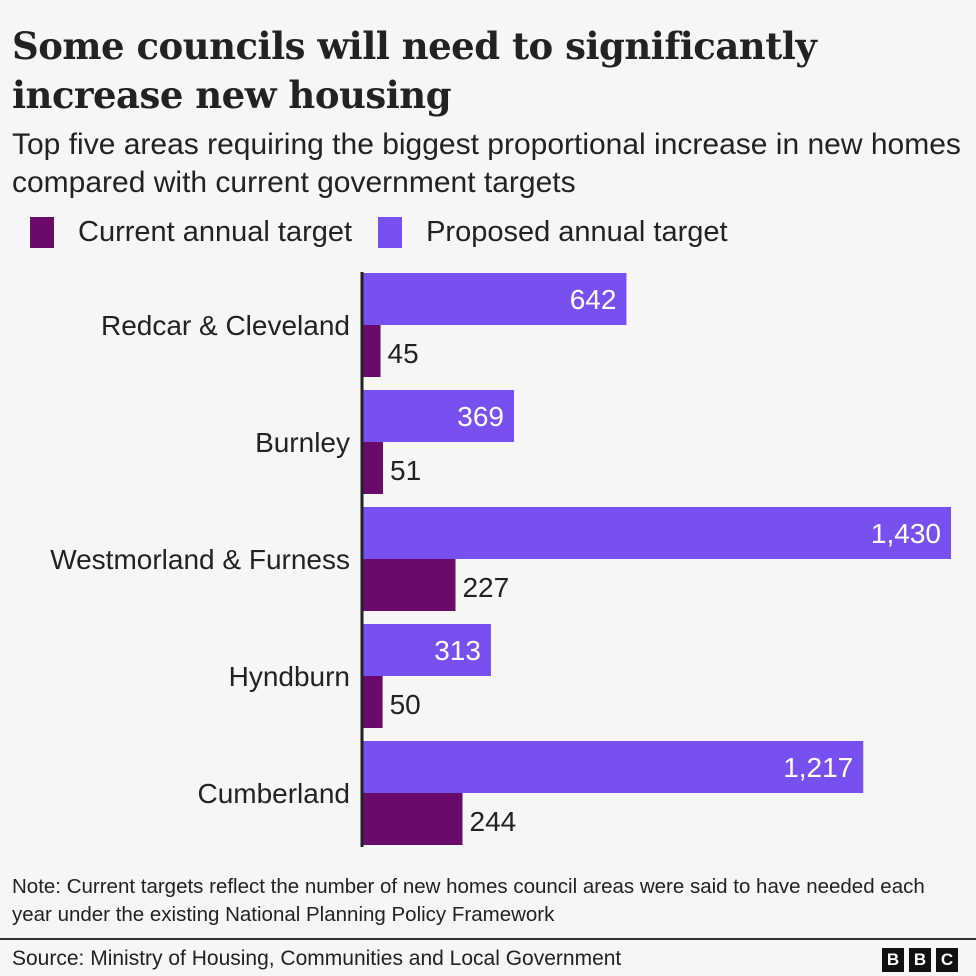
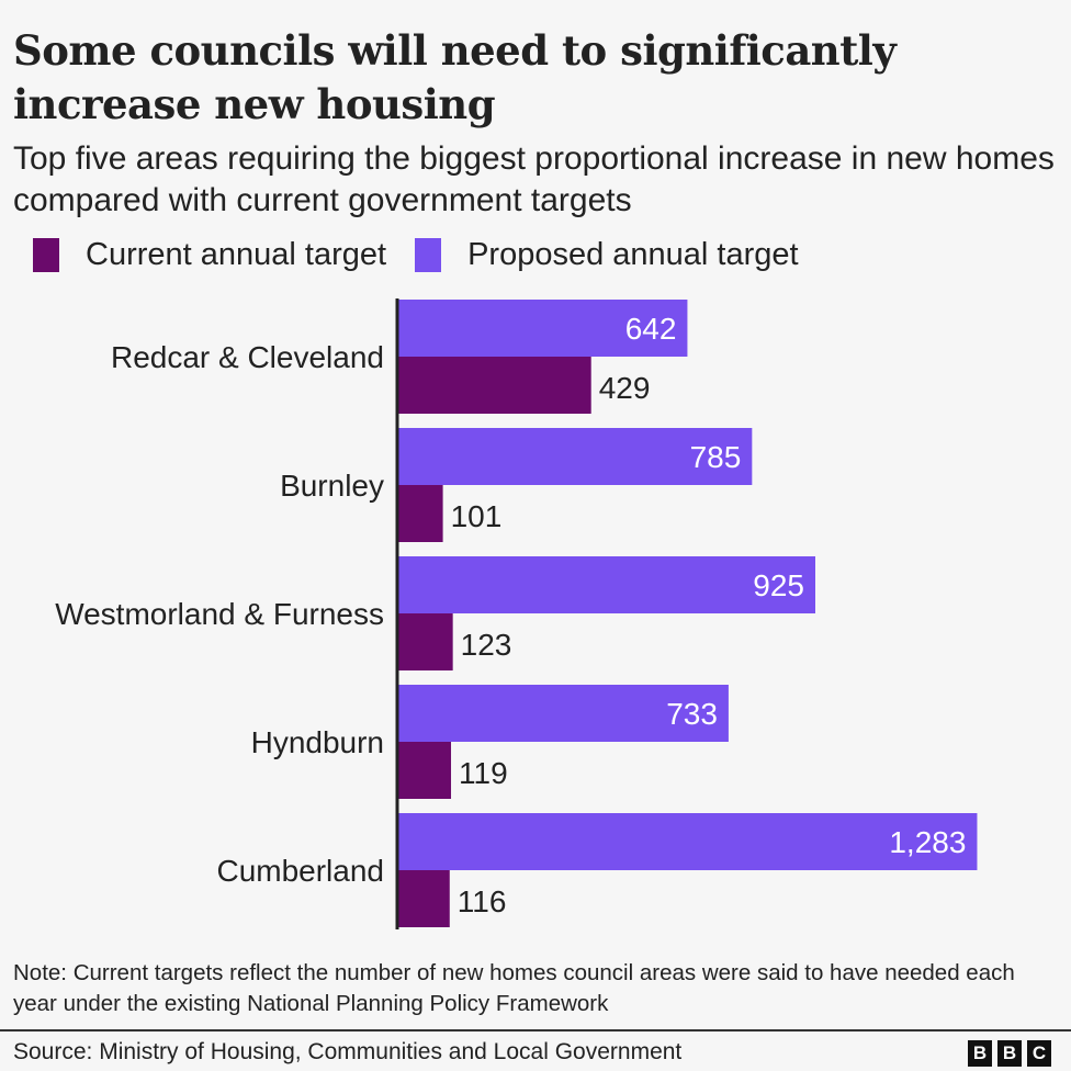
Current annual target/Redcar & Cleveland: 45 -> 429
Proposed annual target/Burnley: 369 -> 785
Current annual target/Burnley: 51 -> 101
Proposed annual target/Westmorland & Furness: 1,430 -> 925
Current annual target/Westmorland & Furness: 227 -> 123
Proposed annual target/Hyndburn: 313 -> 733
Current annual target/Hyndburn: 50 -> 119
Proposed annual target/Cumberland: 1,217 -> 1,283
Current annual target/Cumberland: 244 -> 116
